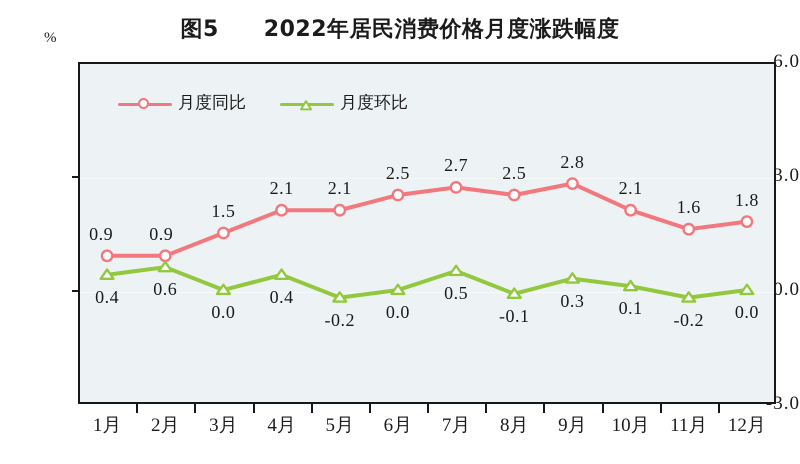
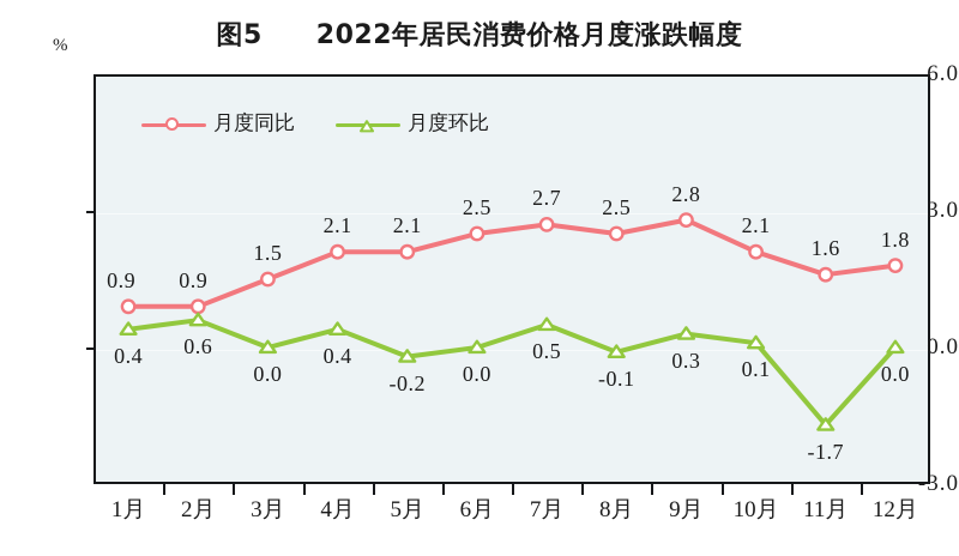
月度环比/11月: -0.2 -> -1.7
